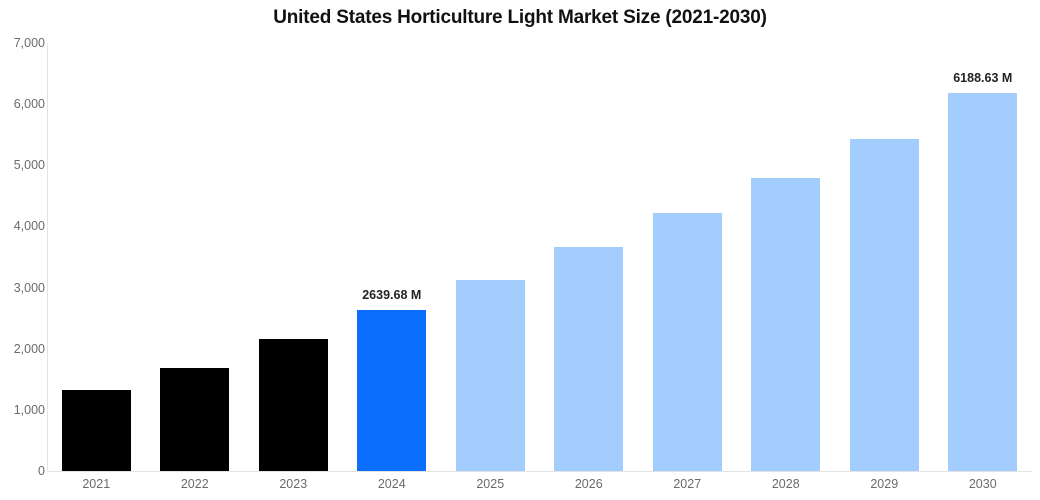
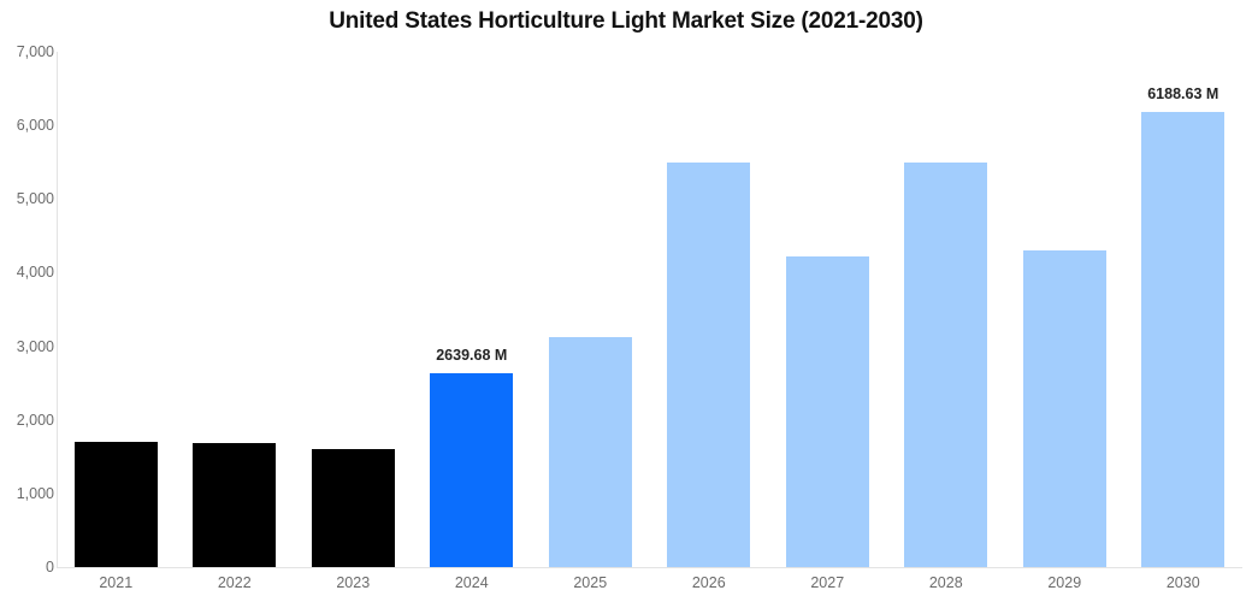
2021: 1300 -> 1700
2023: 2200 -> 1600
2026: 3700 -> 5500
2028: 4800 -> 5500
2029: 5400 -> 4300
